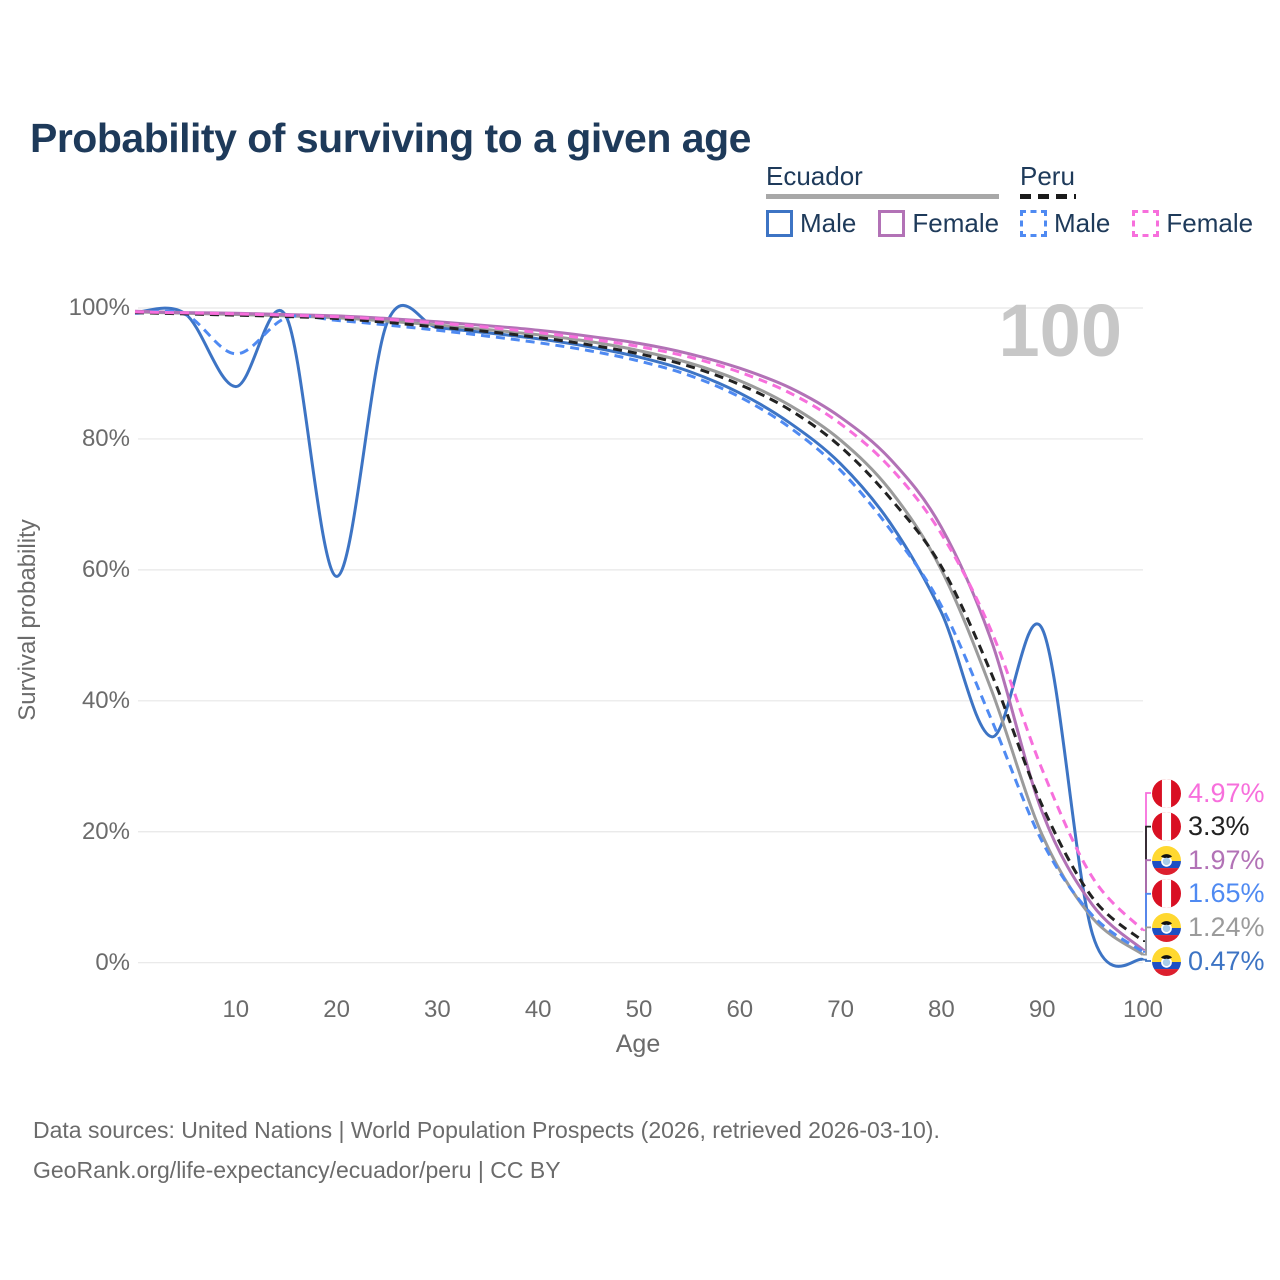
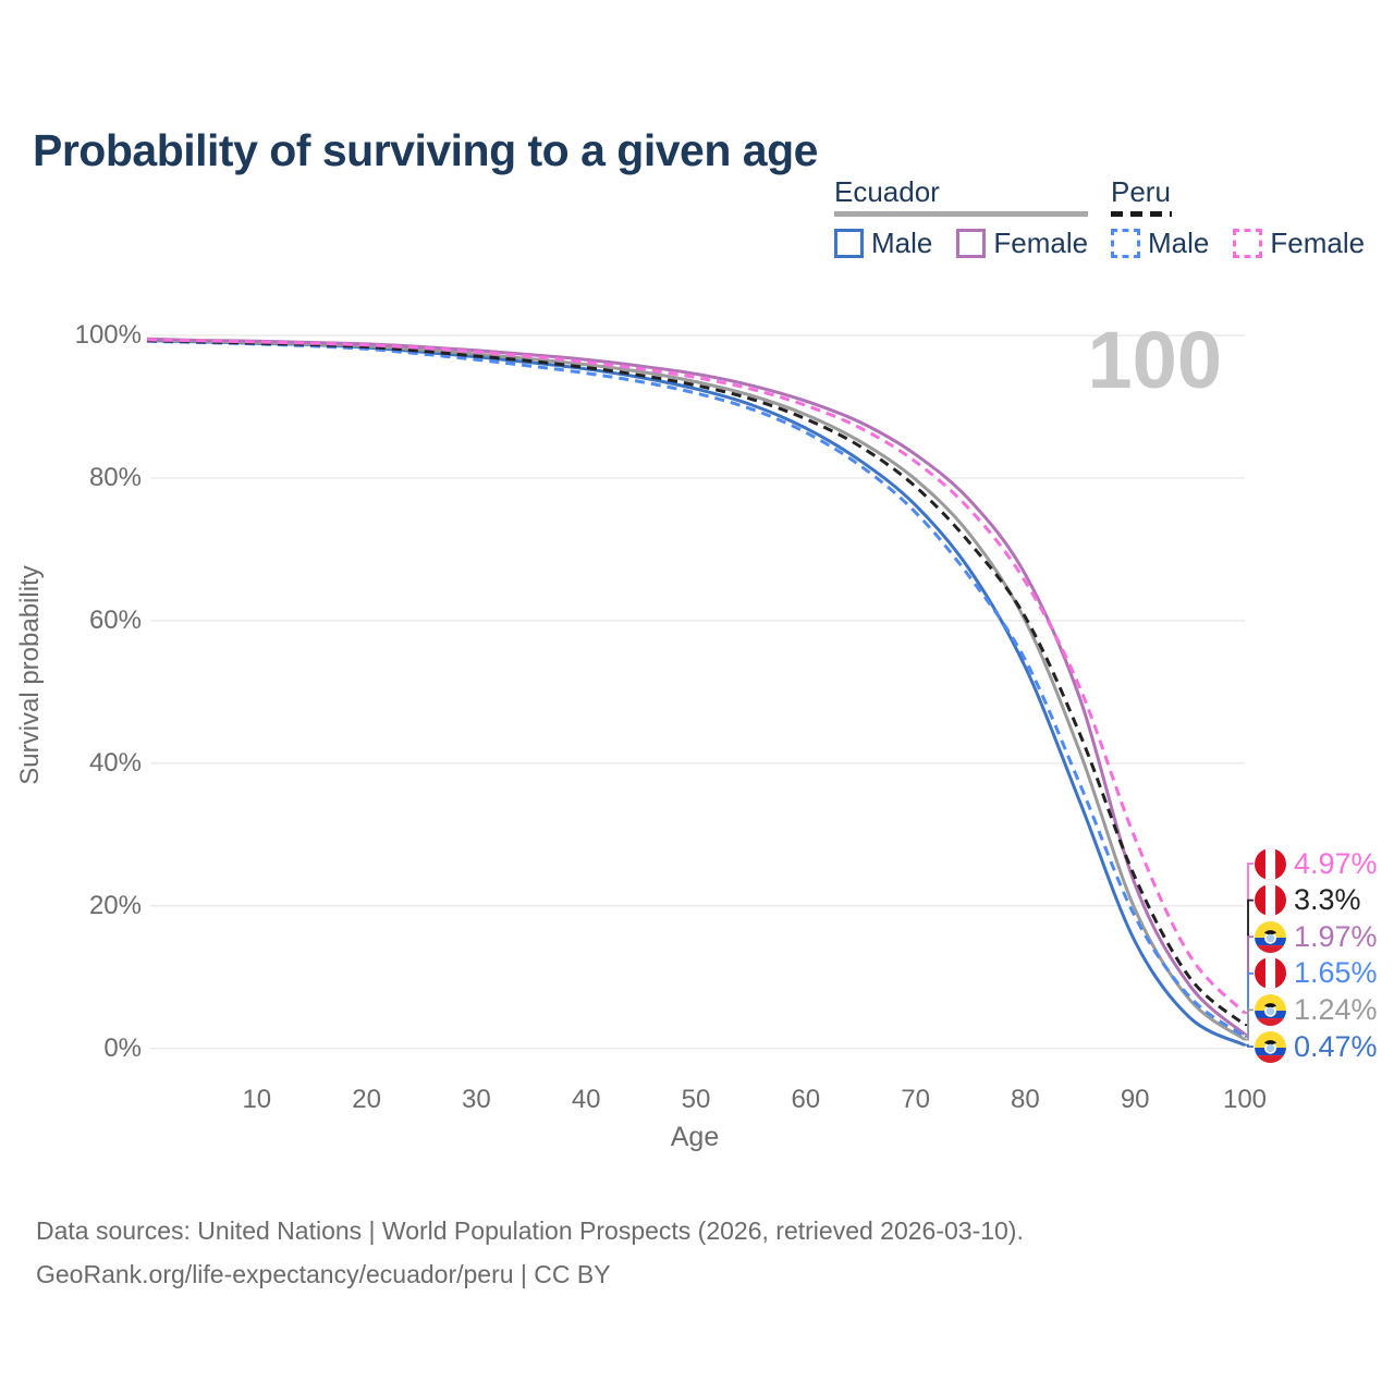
Ecuador Male/10: 88% -> 99%
Peru Male/10: 93% -> 99%
Ecuador Male/20: 59% -> 98%
Ecuador Male/90: 51% -> 15%
